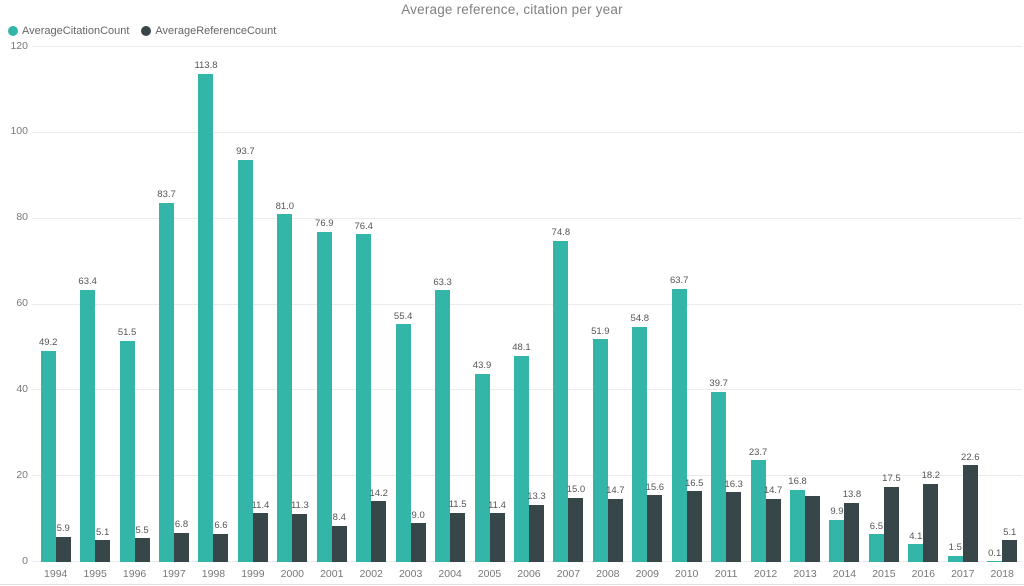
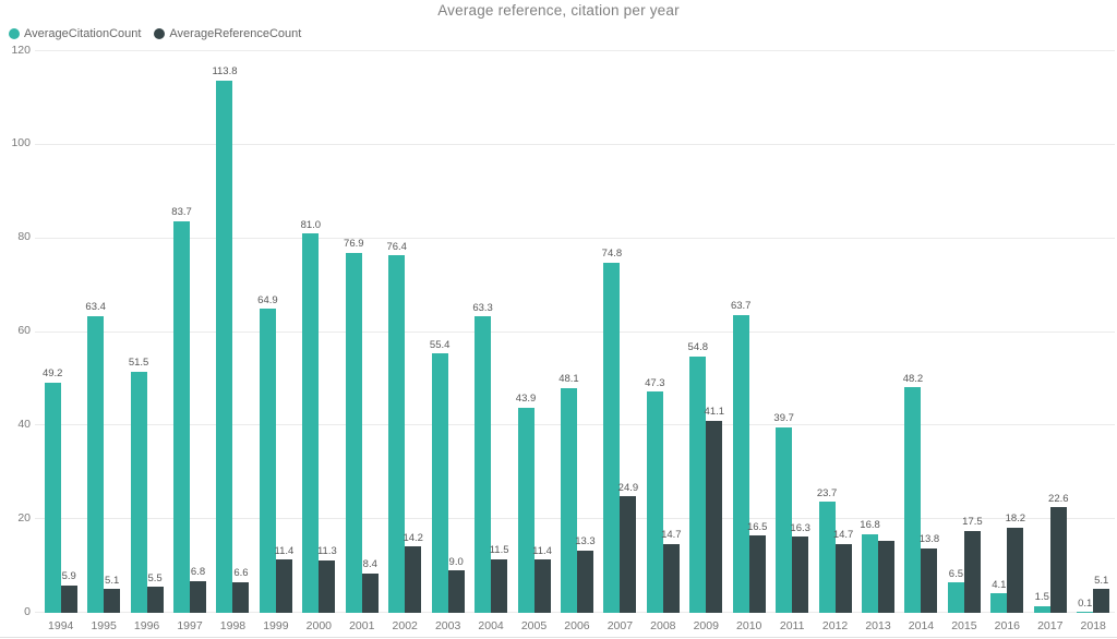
AverageCitationCount/1999: 93.7 -> 64.9
AverageReferenceCount/2007: 15.0 -> 24.9
AverageCitationCount/2008: 51.9 -> 47.3
AverageReferenceCount/2009: 15.6 -> 41.1
AverageCitationCount/2014: 9.9 -> 48.2
